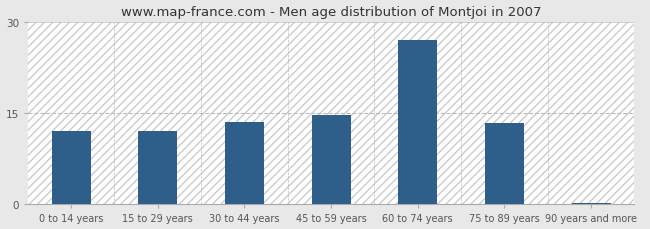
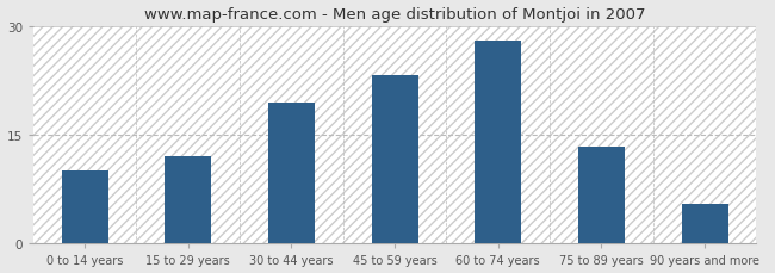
0 to 14 years: 12.0 -> 10.0
30 to 44 years: 13.5 -> 19.4
45 to 59 years: 14.7 -> 23.2
60 to 74 years: 27.0 -> 28.0
90 years and more: 0.3 -> 5.4
